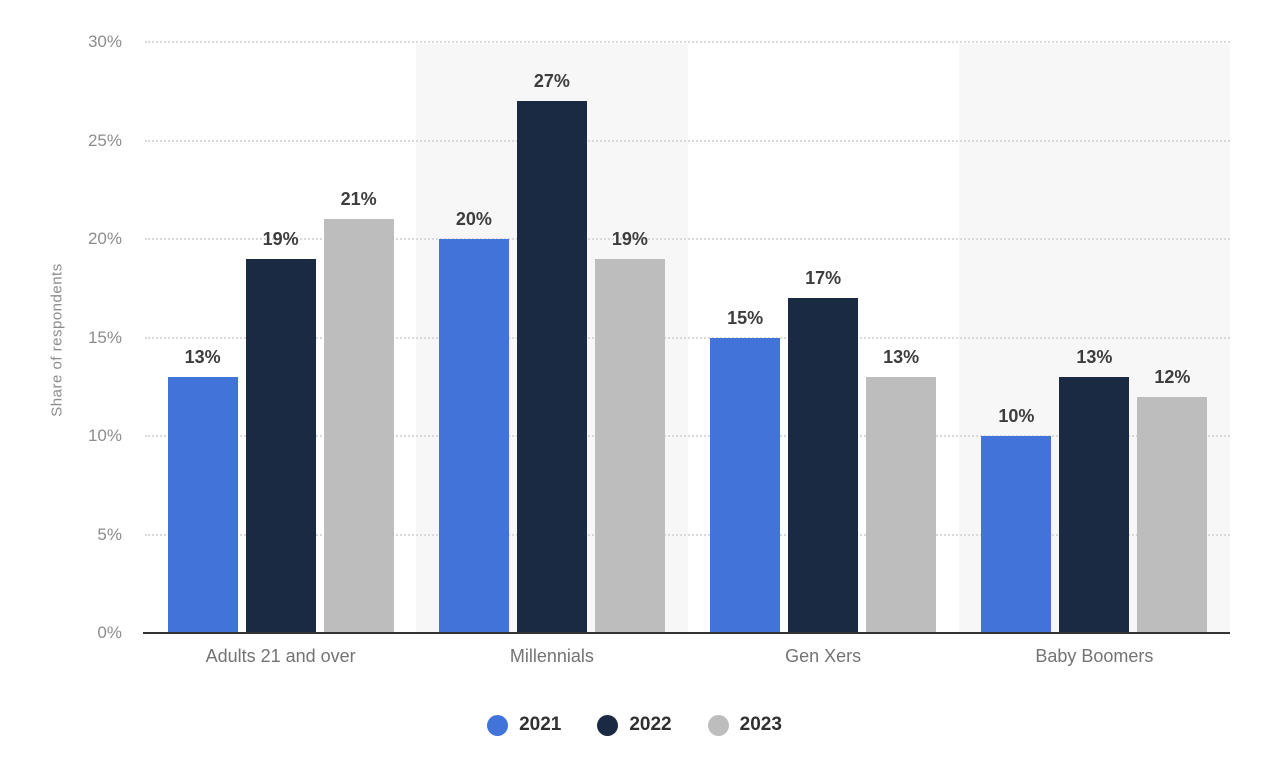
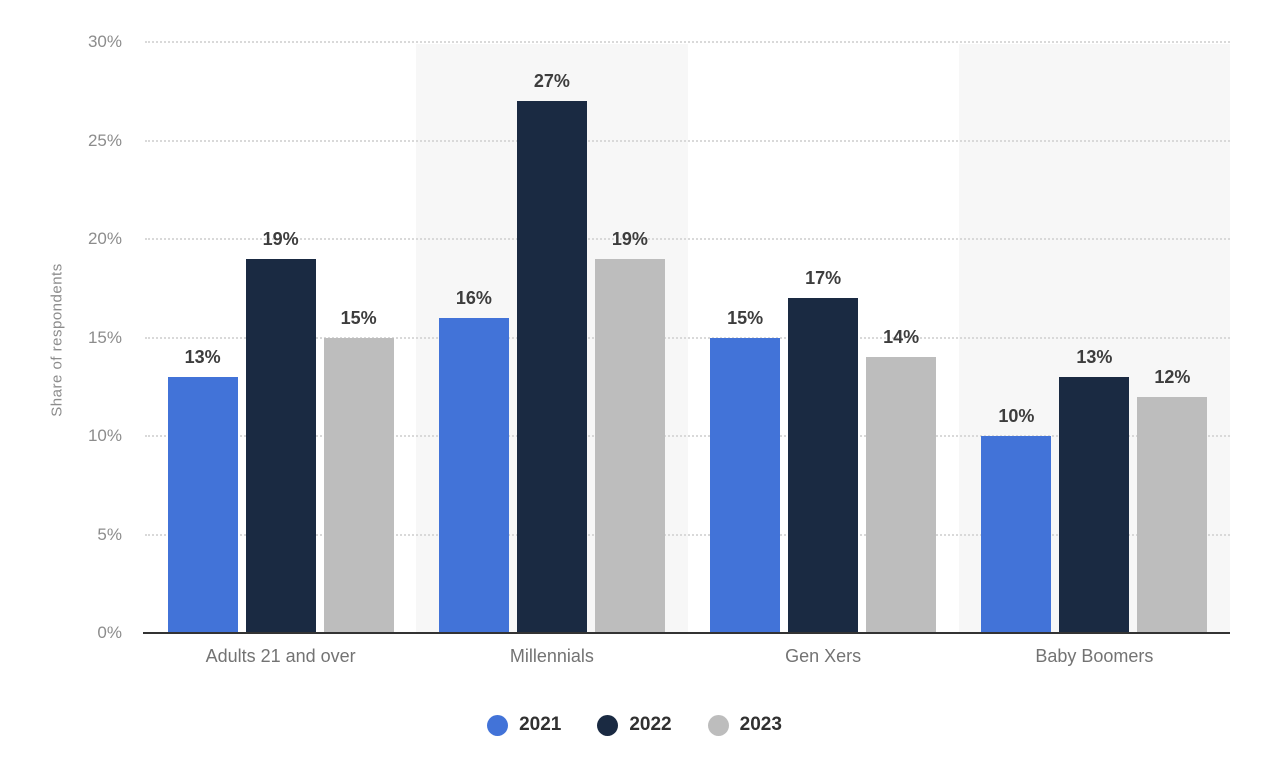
2023/Adults 21 and over: 21% -> 15%
2021/Millennials: 20% -> 16%
2023/Gen Xers: 13% -> 14%
